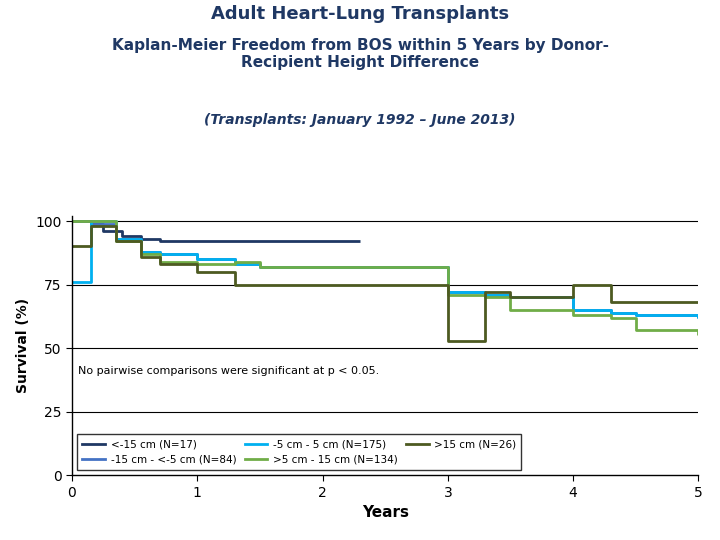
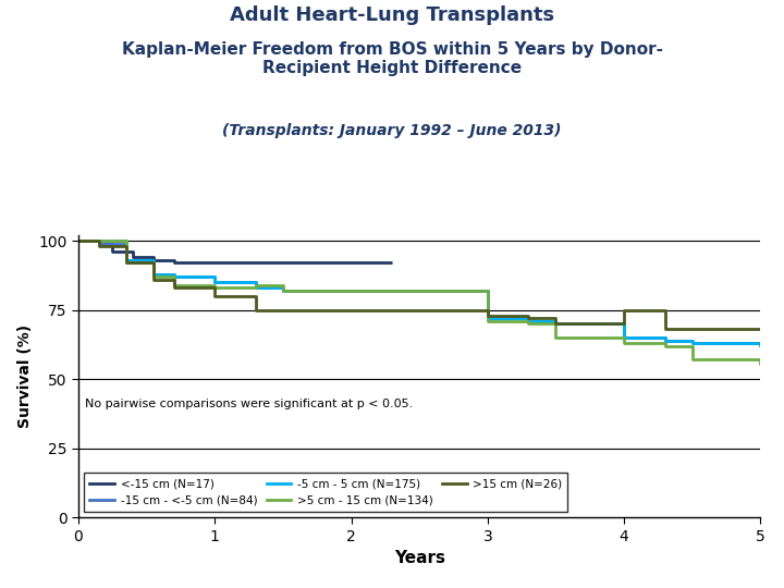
-5 cm - 5 cm (N=175)/0: 76 -> 100
>15 cm (N=26)/0: 90 -> 100
>15 cm (N=26)/3: 53 -> 73
